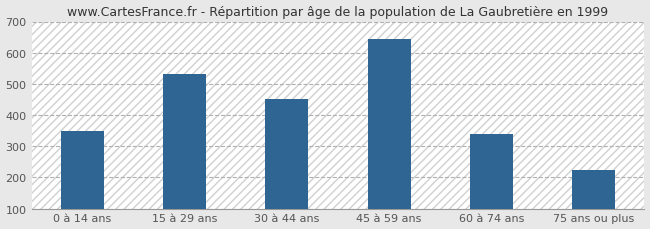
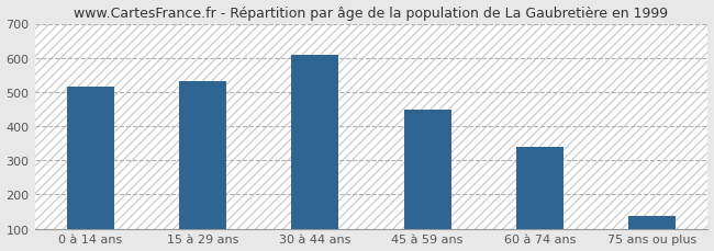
0 à 14 ans: 350 -> 515
30 à 44 ans: 450 -> 610
45 à 59 ans: 645 -> 447
75 ans ou plus: 225 -> 138
